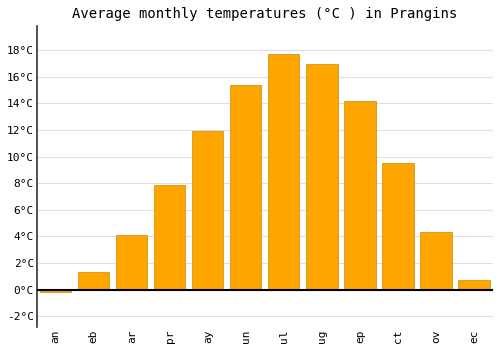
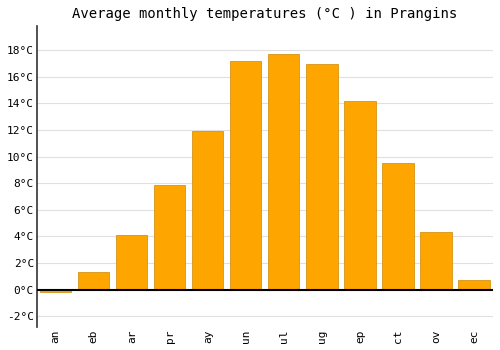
un: 15.4°C -> 17.2°C
